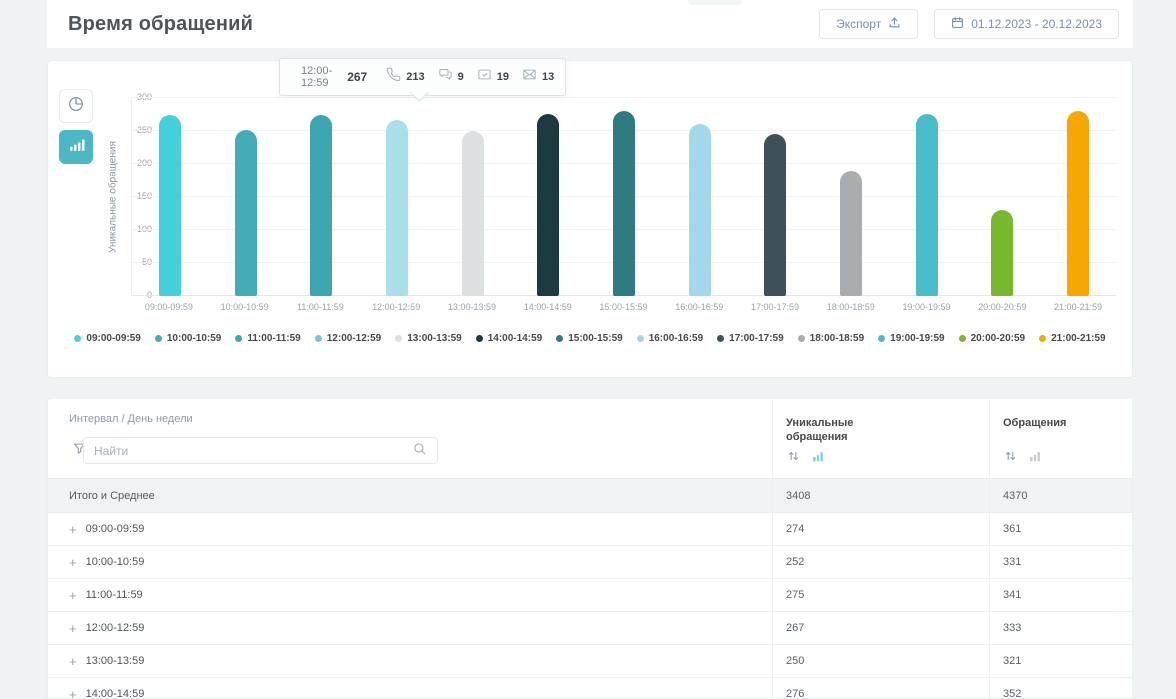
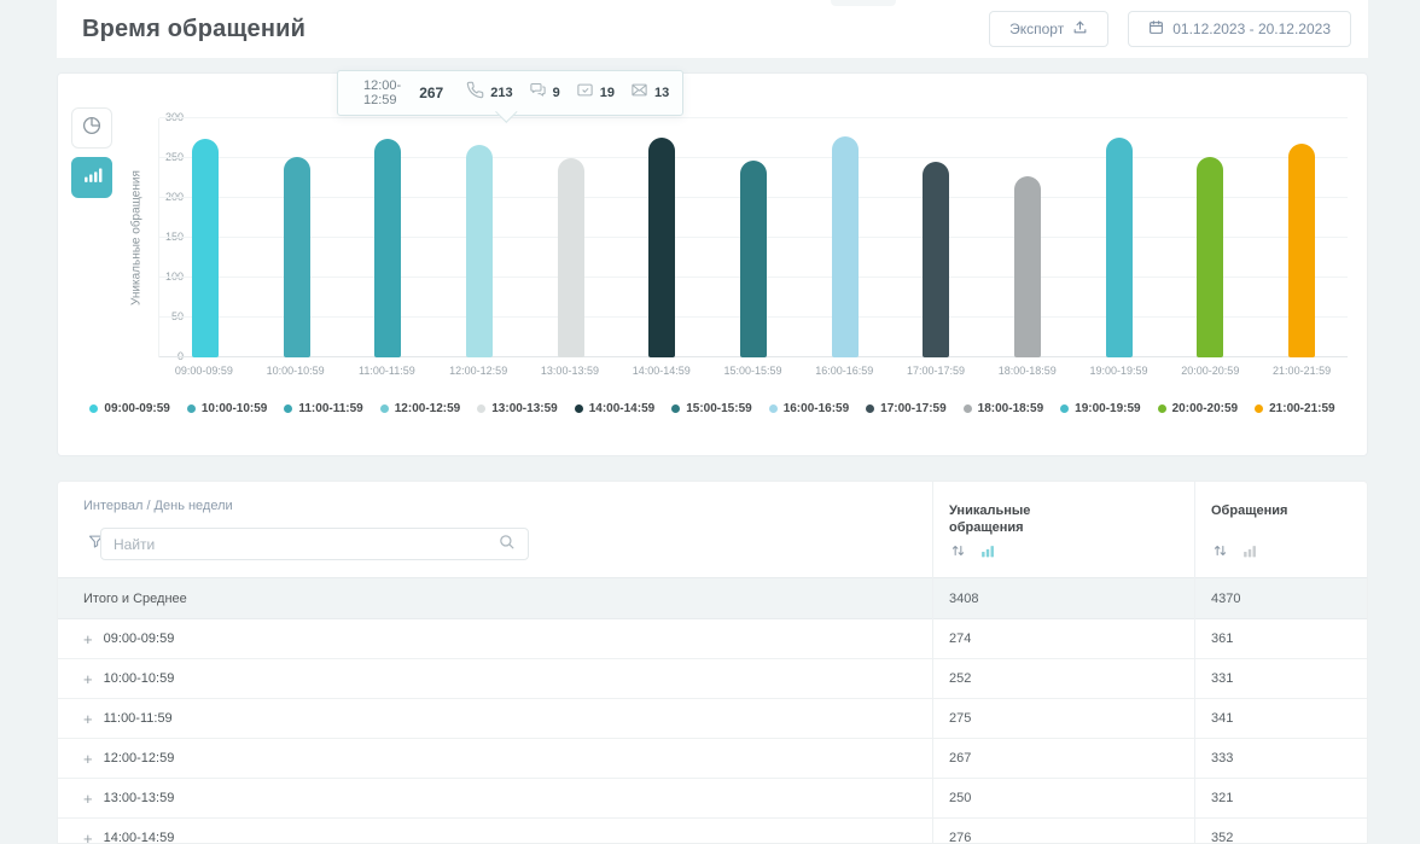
15:00-15:59: 280 -> 250
16:00-16:59: 260 -> 280
18:00-18:59: 190 -> 230
20:00-20:59: 130 -> 250
21:00-21:59: 280 -> 270
